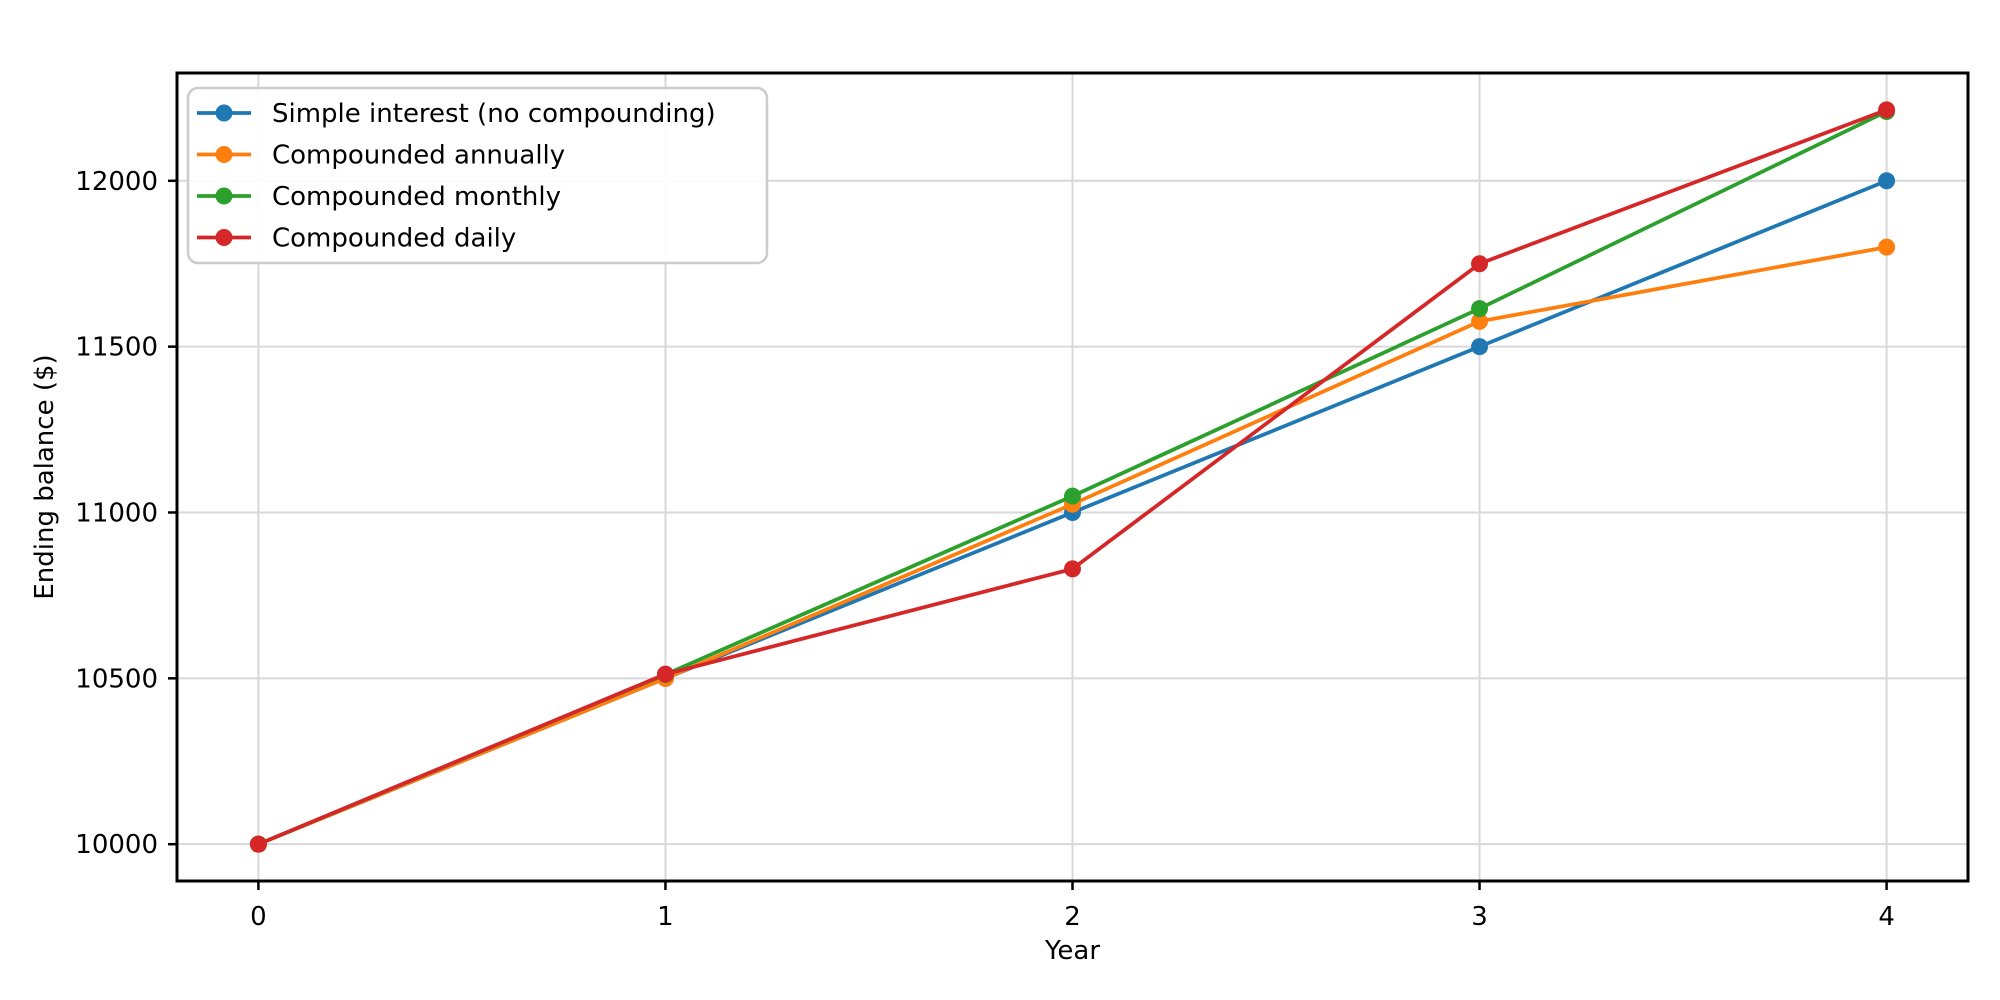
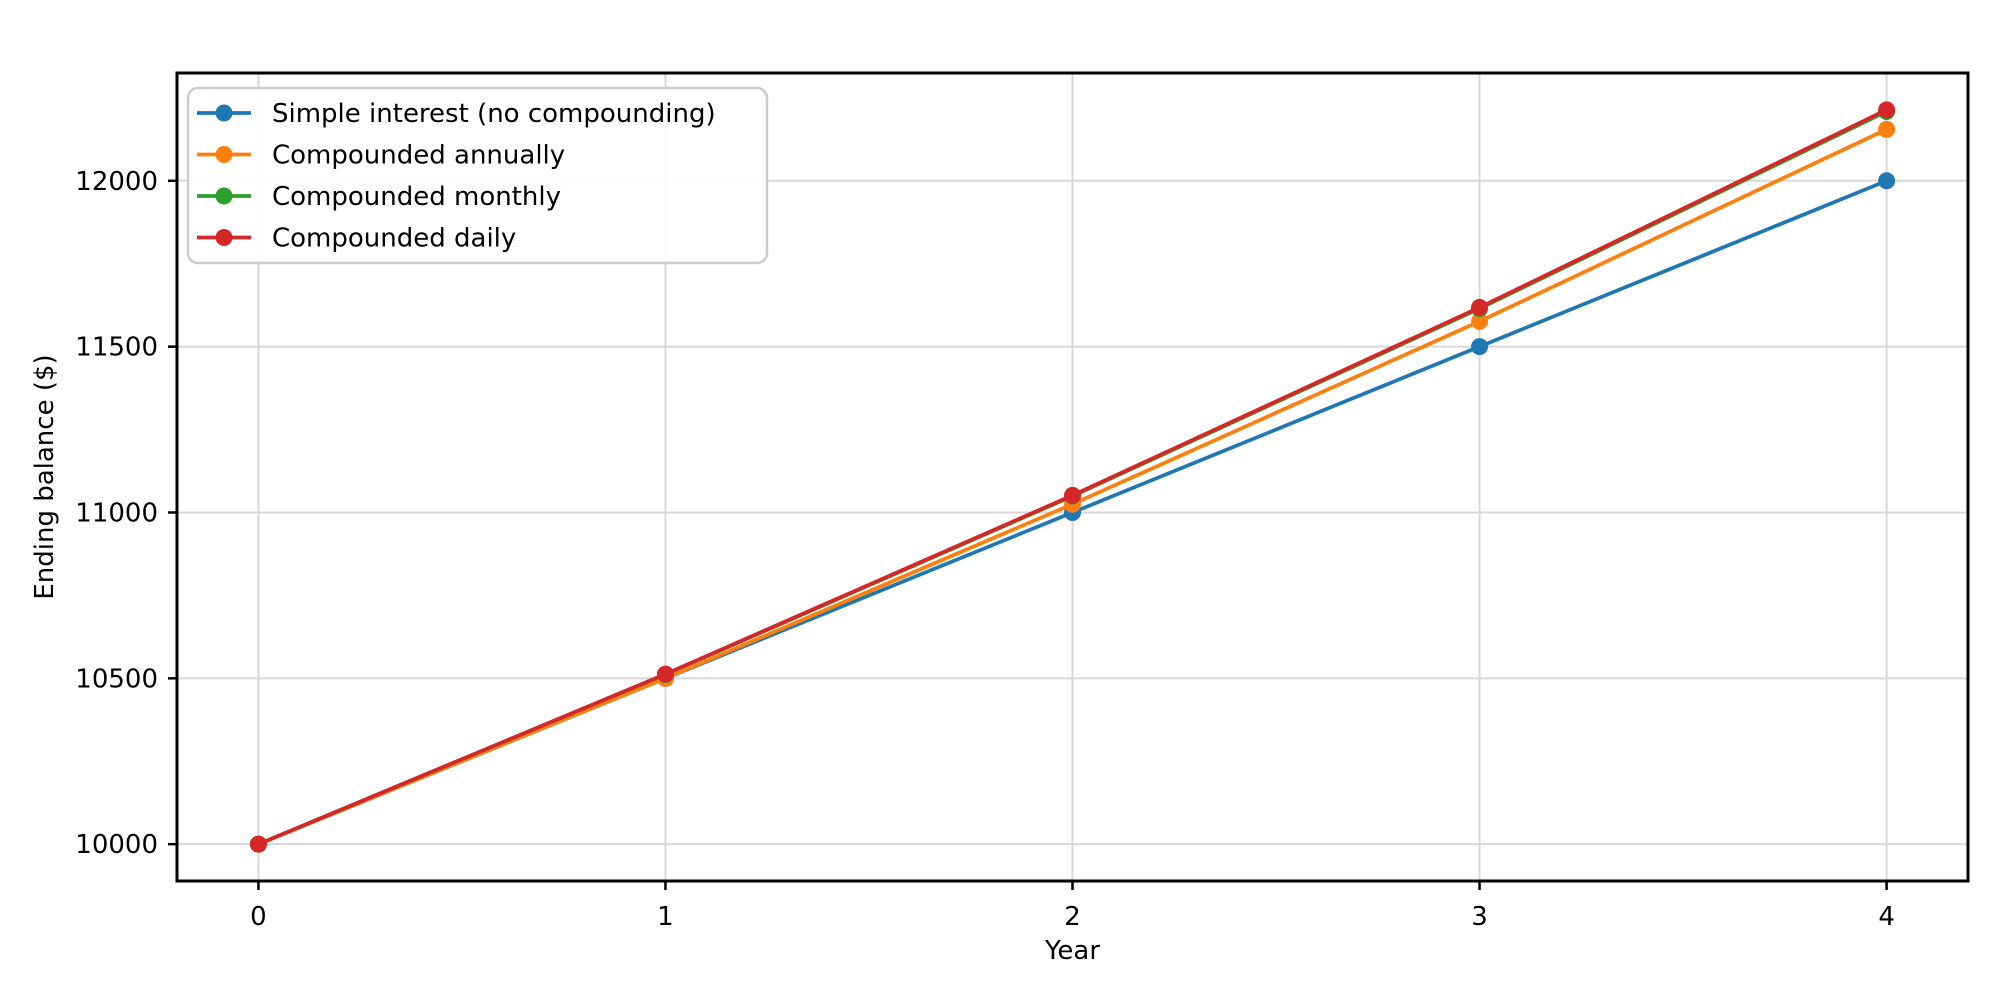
Compounded daily/2: 10830 -> 11050
Compounded daily/3: 11750 -> 11620
Compounded annually/4: 11800 -> 12160
